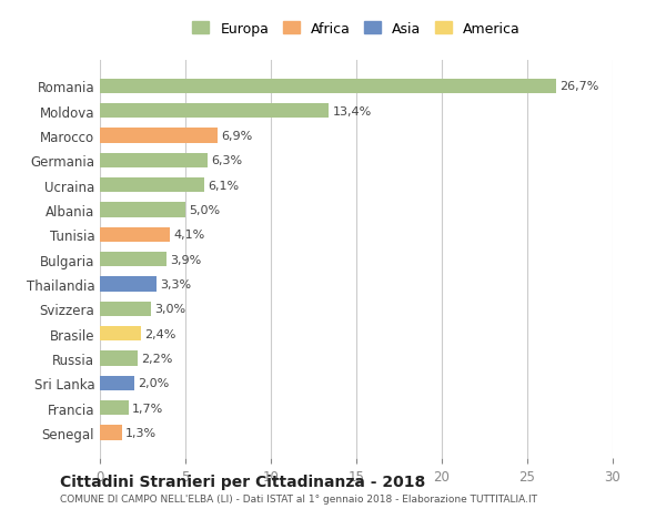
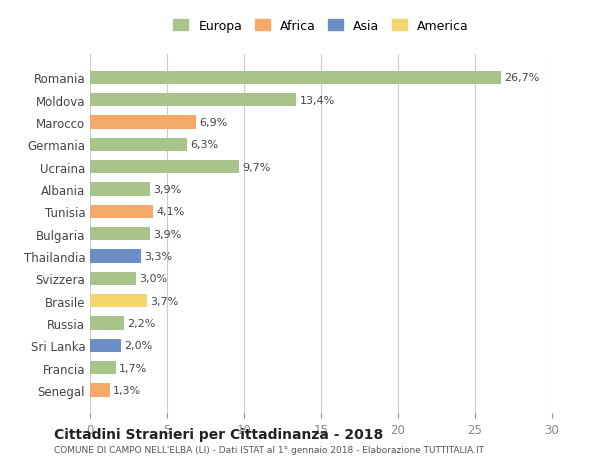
Ucraina: 6,1% -> 9,7%
Albania: 5,0% -> 3,9%
Brasile: 2,4% -> 3,7%
